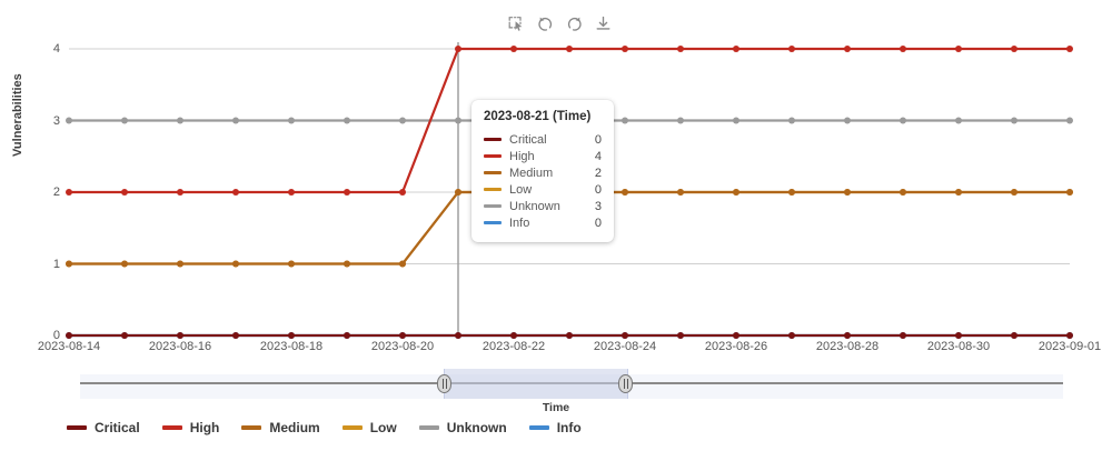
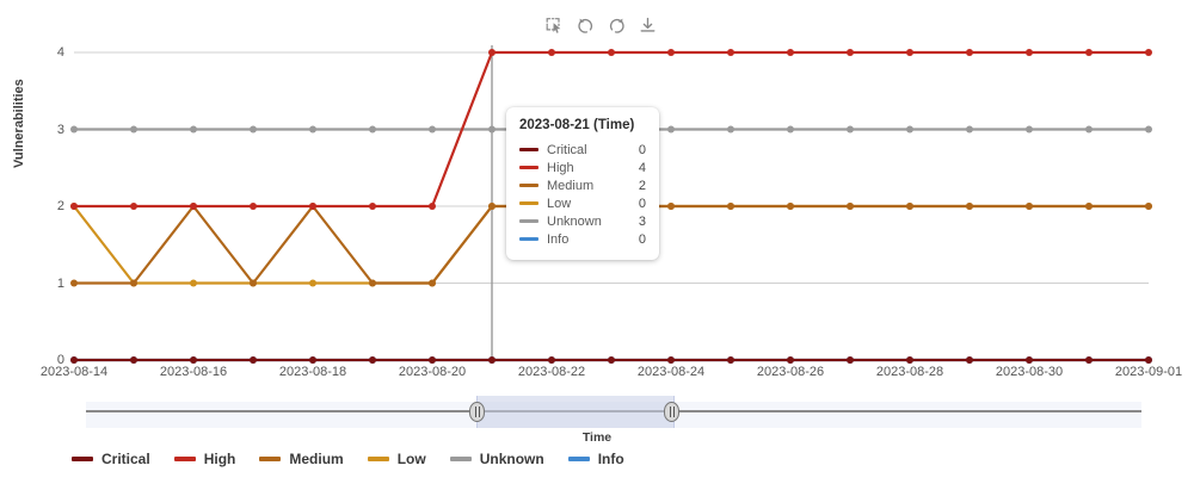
Low/2023-08-14: 1 -> 2
Medium/2023-08-16: 1 -> 2
Medium/2023-08-18: 1 -> 2
